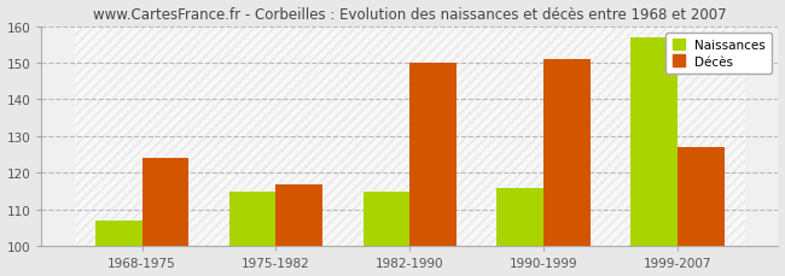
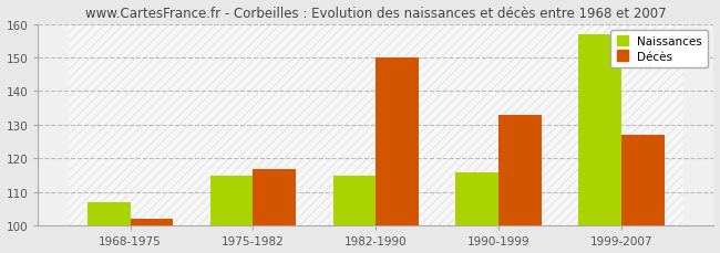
Décès/1968-1975: 124 -> 102
Décès/1990-1999: 151 -> 133
